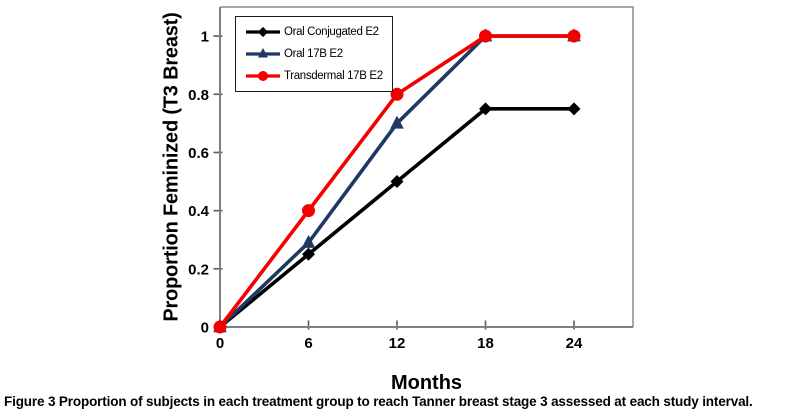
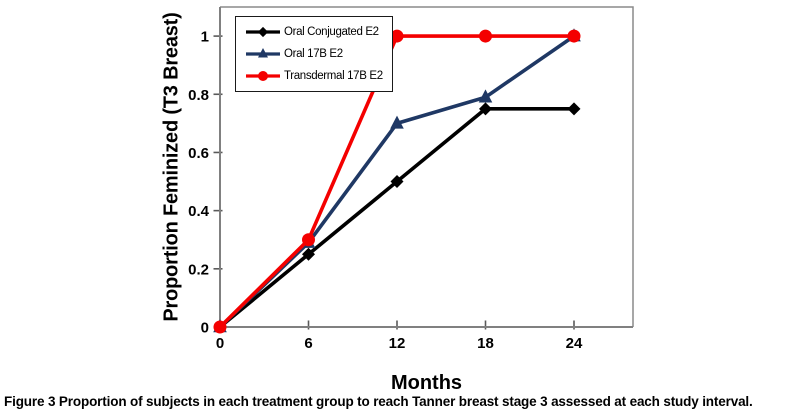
Transdermal 17B E2/6: 0.4 -> 0.3
Transdermal 17B E2/12: 0.8 -> 1.0
Oral 17B E2/18: 1.00 -> 0.79
